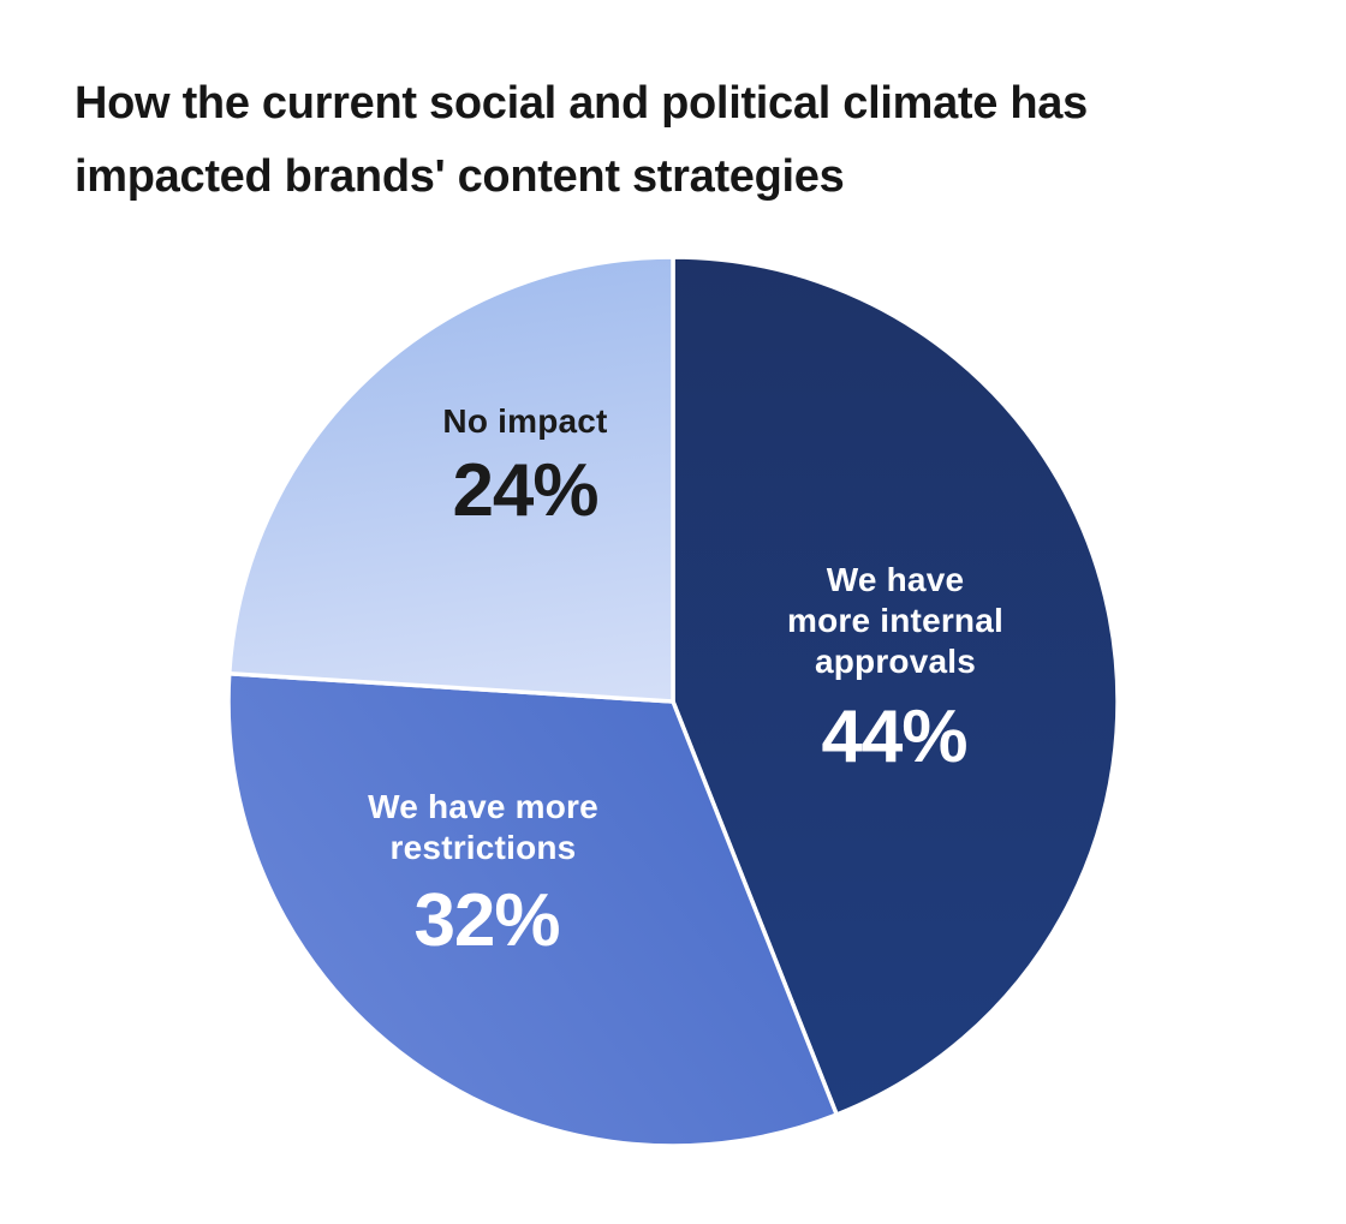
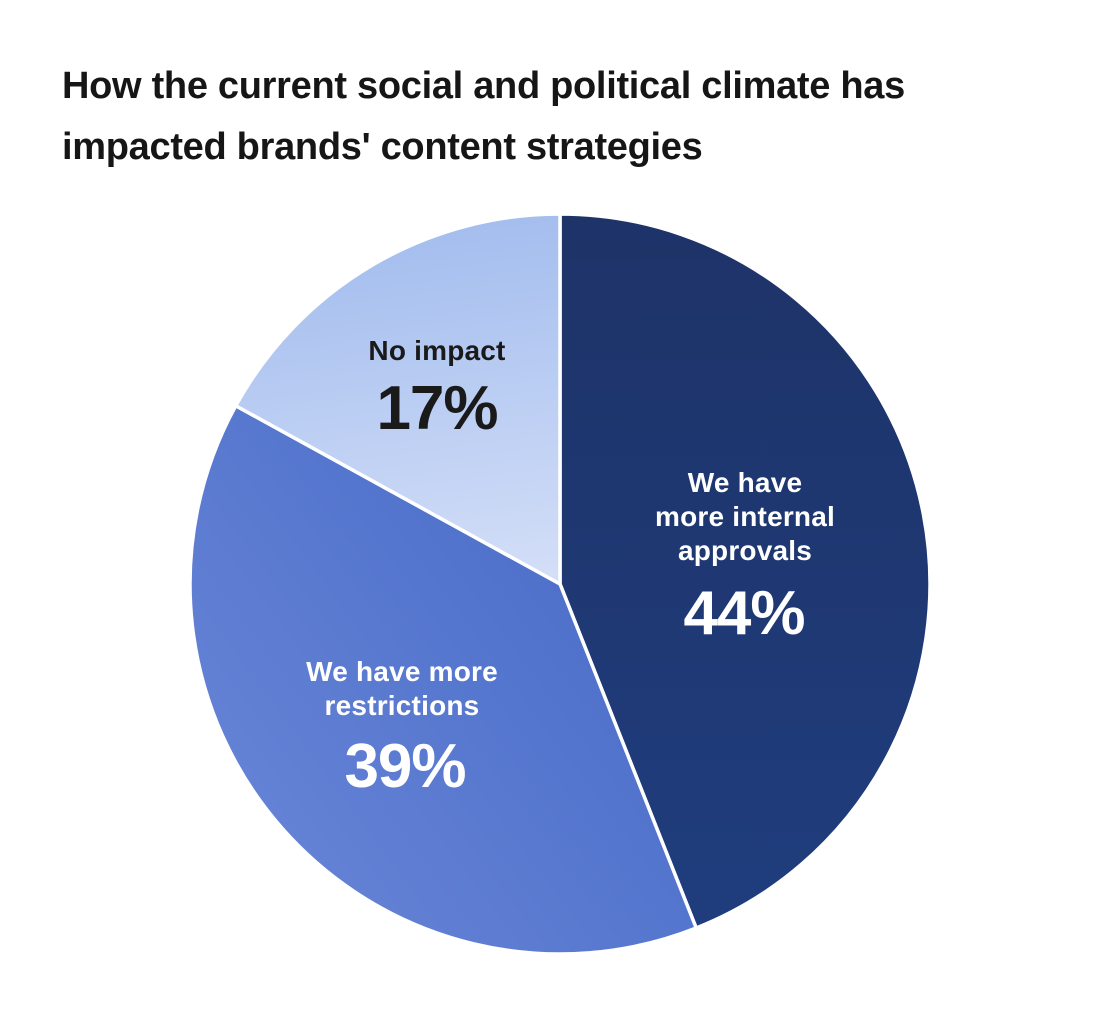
We have more restrictions: 32% -> 39%
No impact: 24% -> 17%
